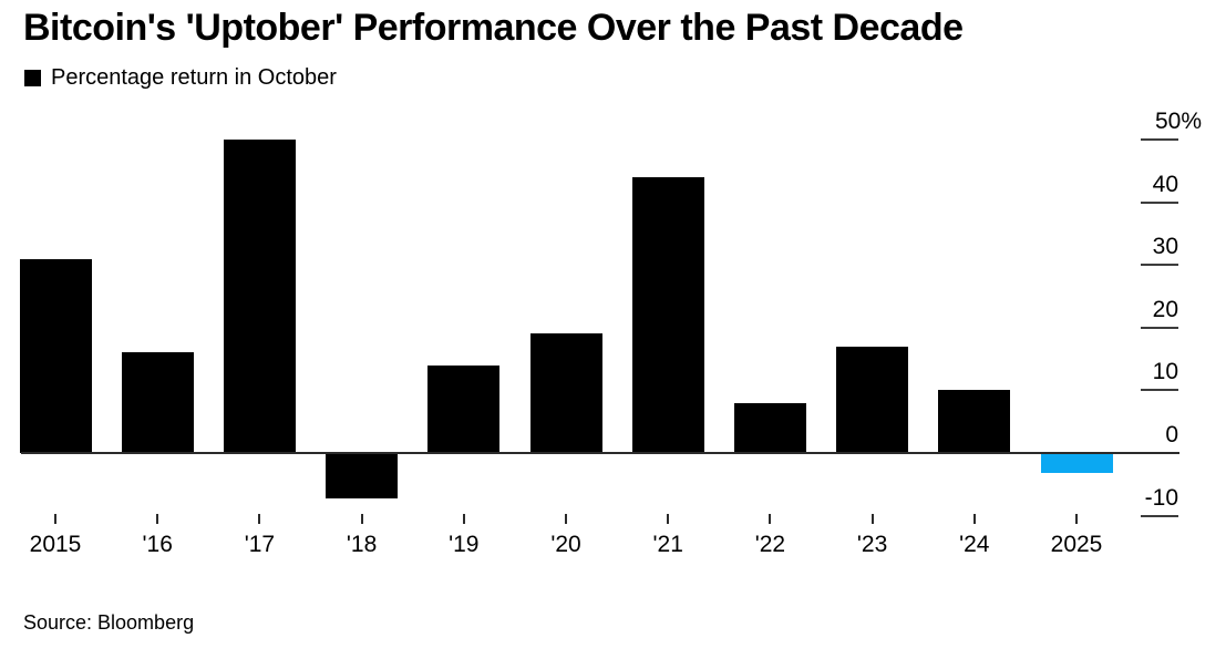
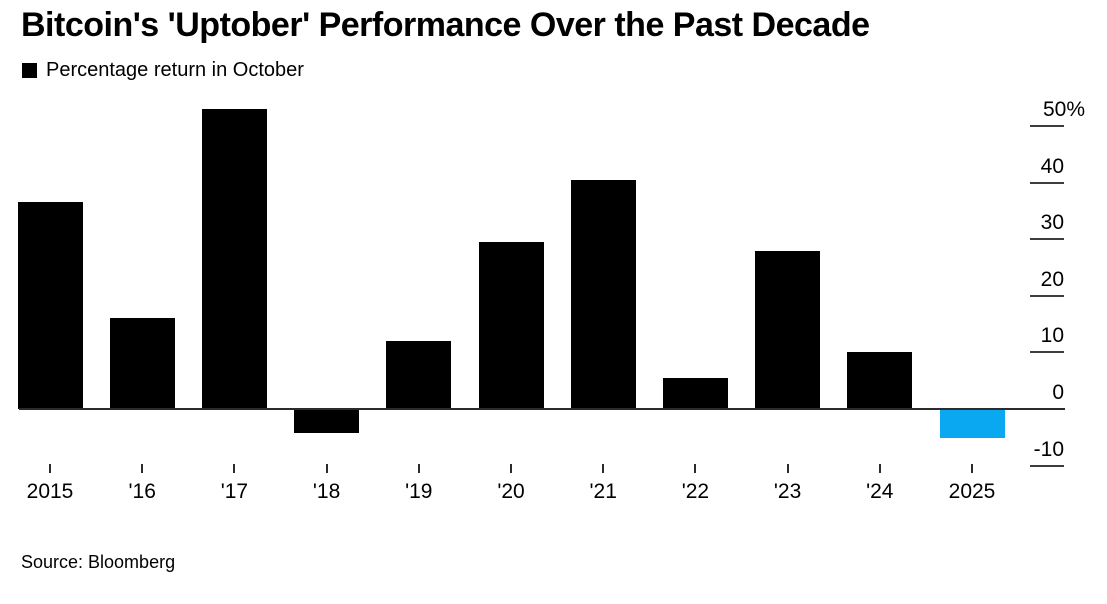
2015: 31 -> 36
'17: 50 -> 53
'18: -7 -> -4
'19: 14 -> 12
'20: 19 -> 30
'21: 44 -> 40
'22: 8 -> 6
'23: 17 -> 28
2025: -3 -> -5
